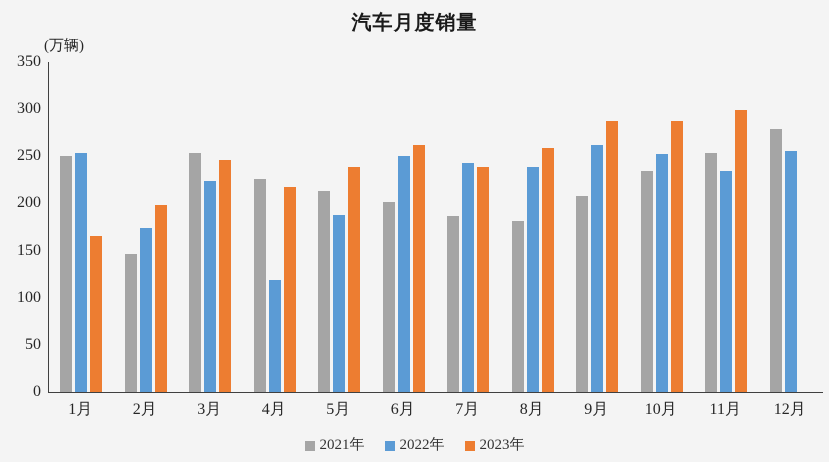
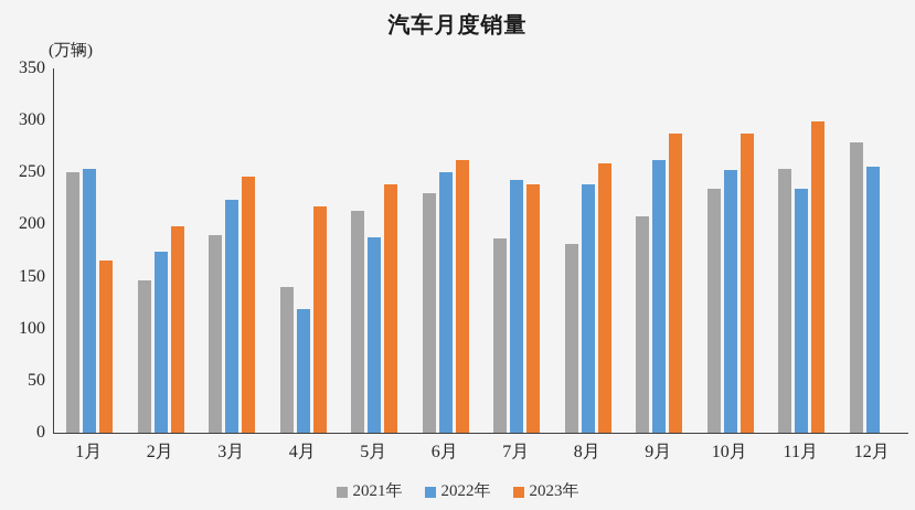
2021年/3月: 250 -> 190
2021年/4月: 230 -> 140
2021年/6月: 200 -> 230
